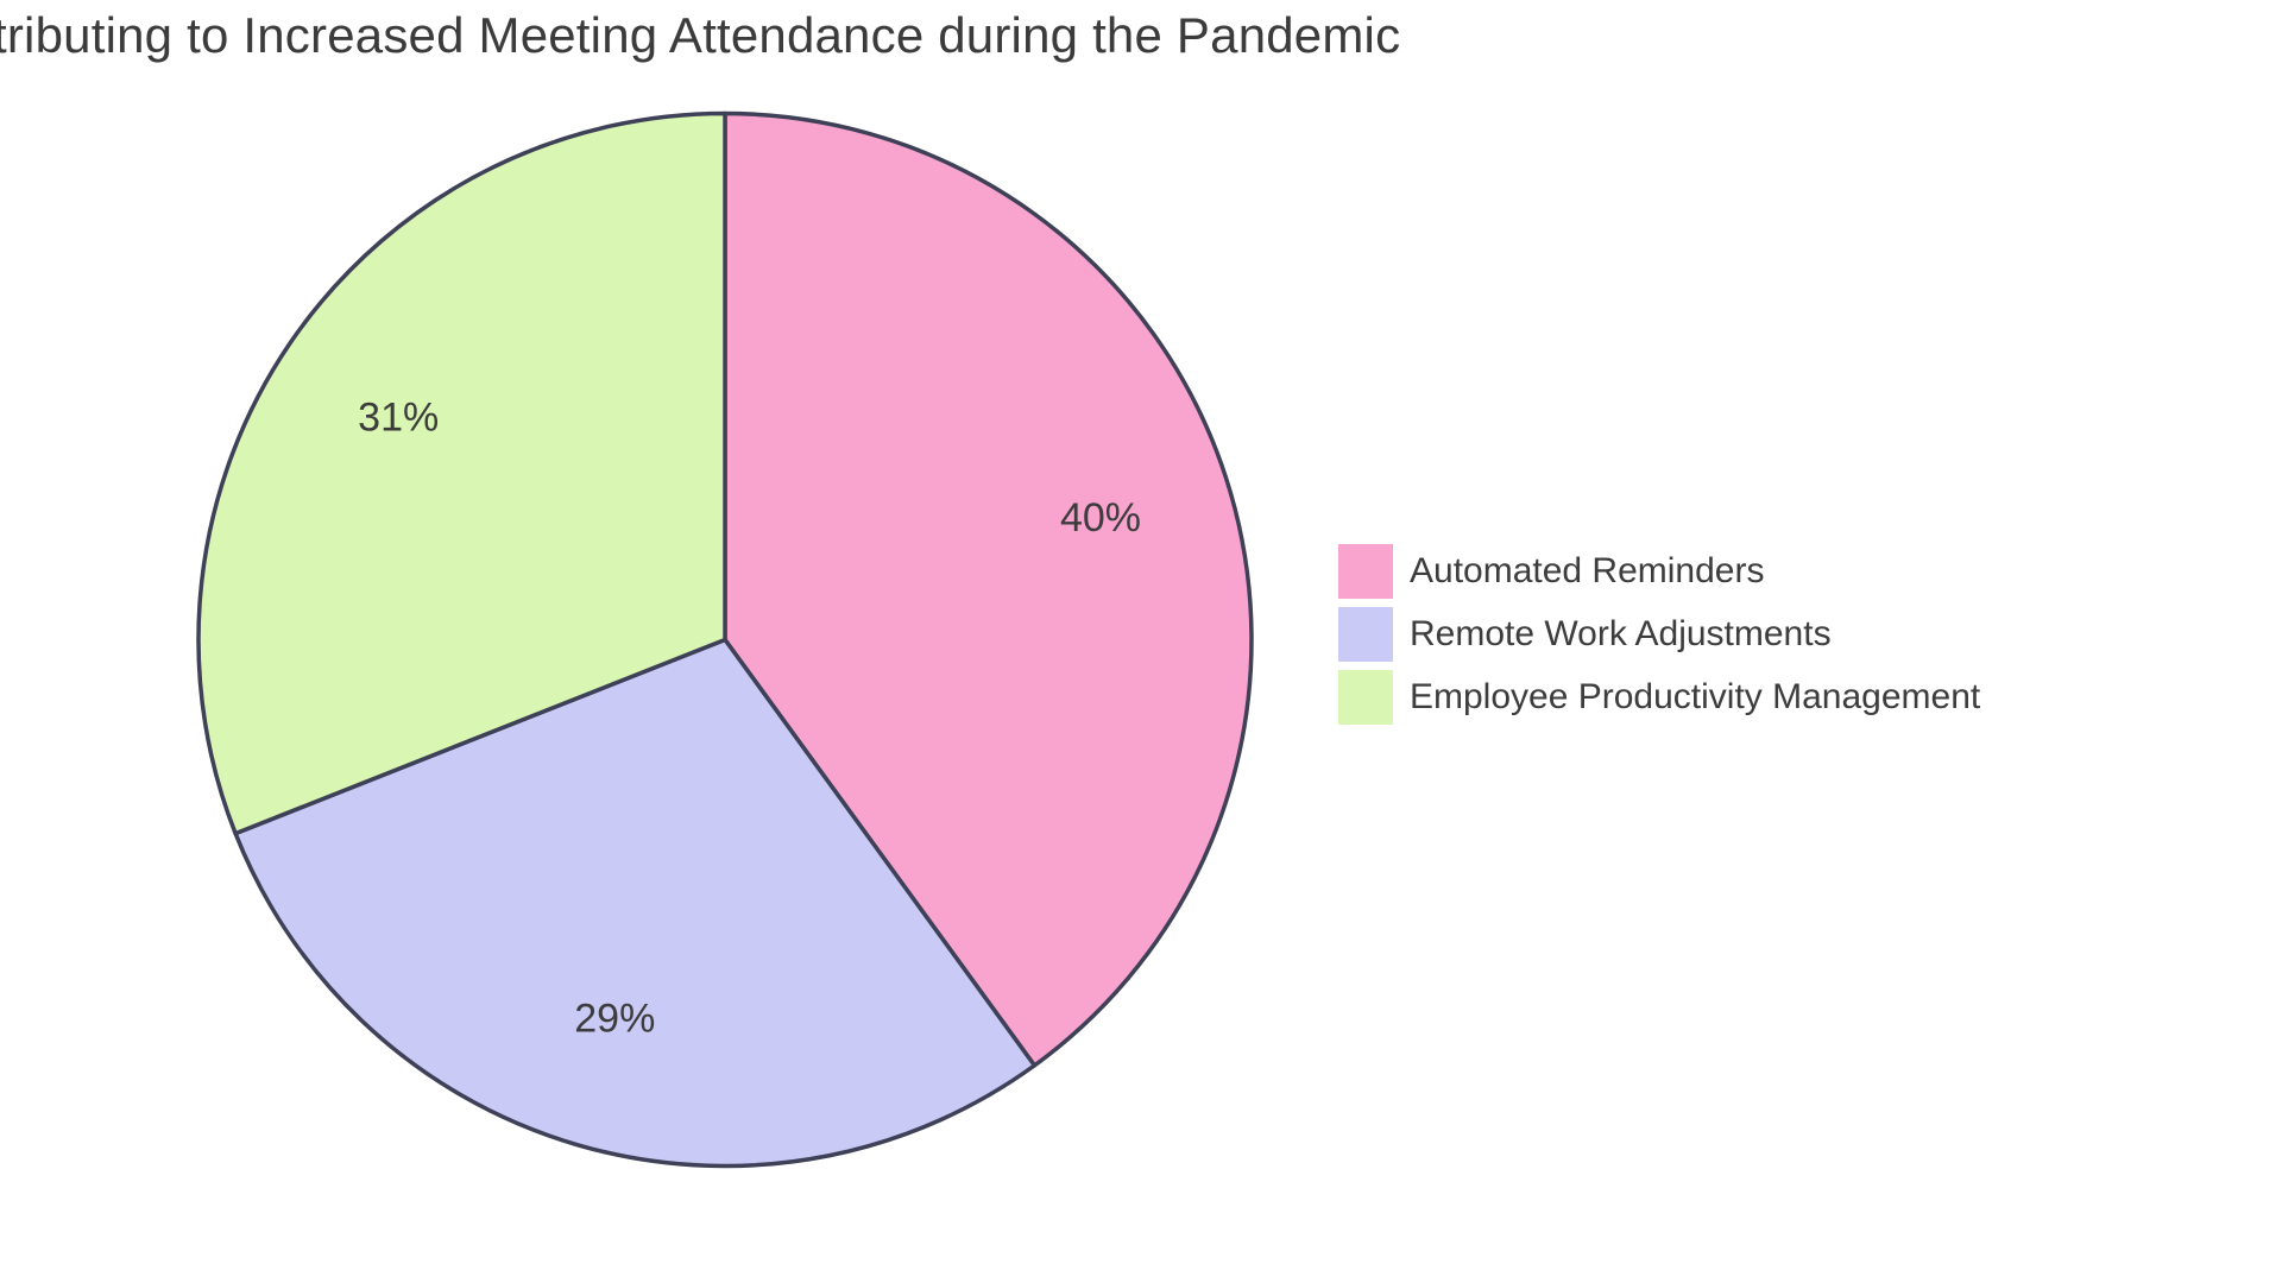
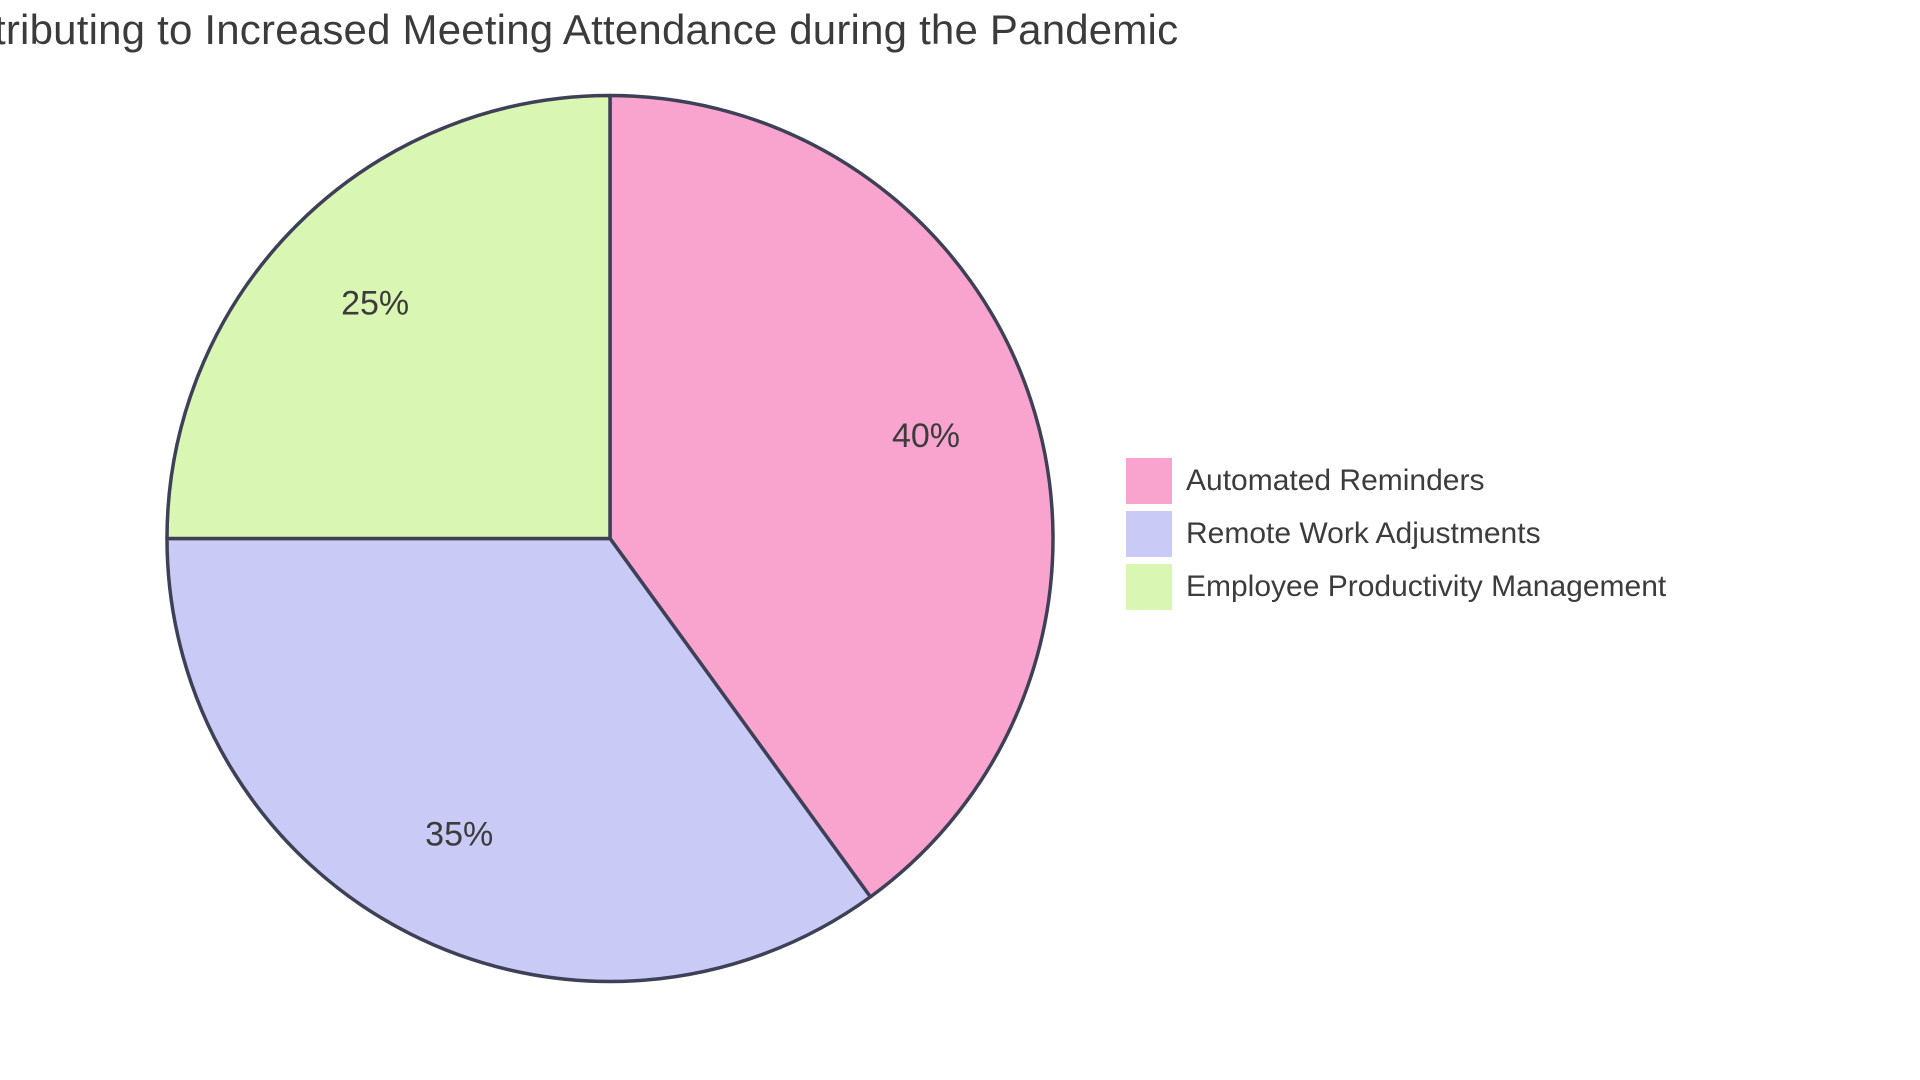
Remote Work Adjustments: 29% -> 35%
Employee Productivity Management: 31% -> 25%
